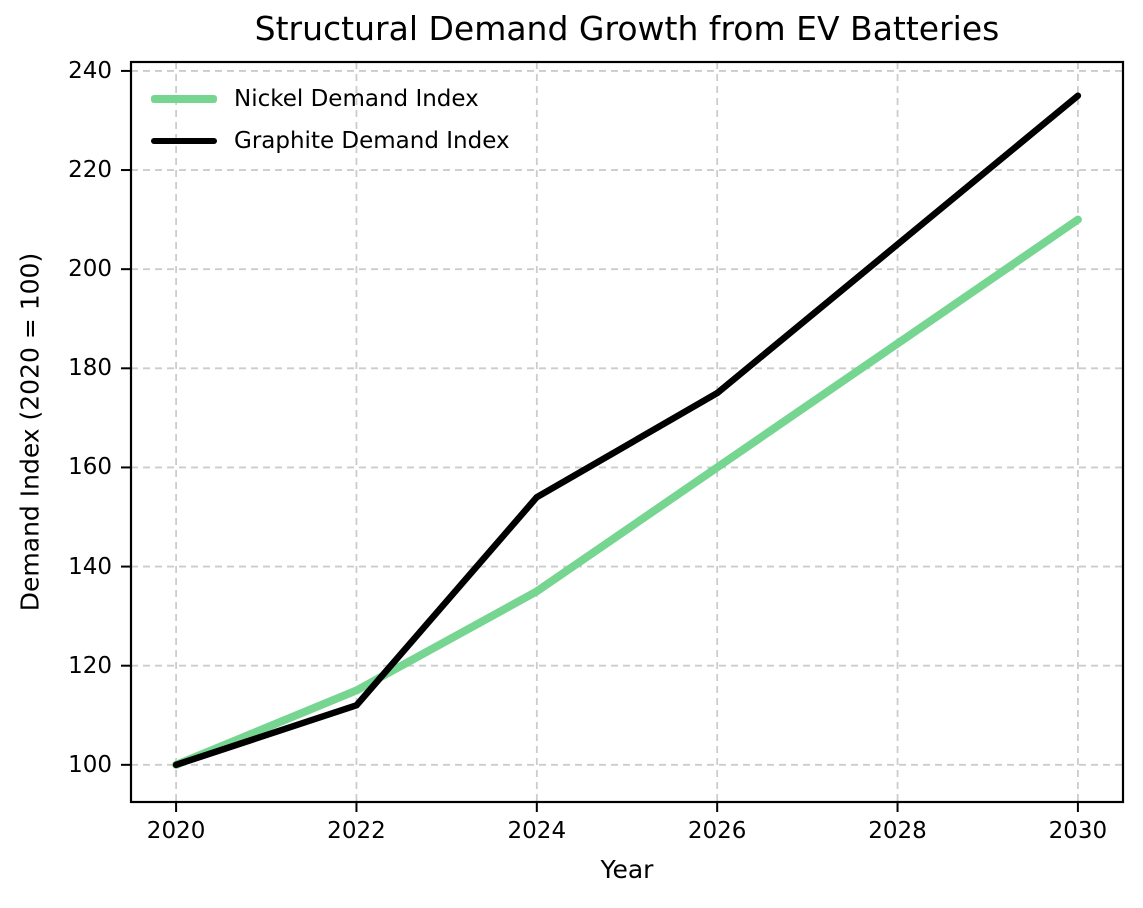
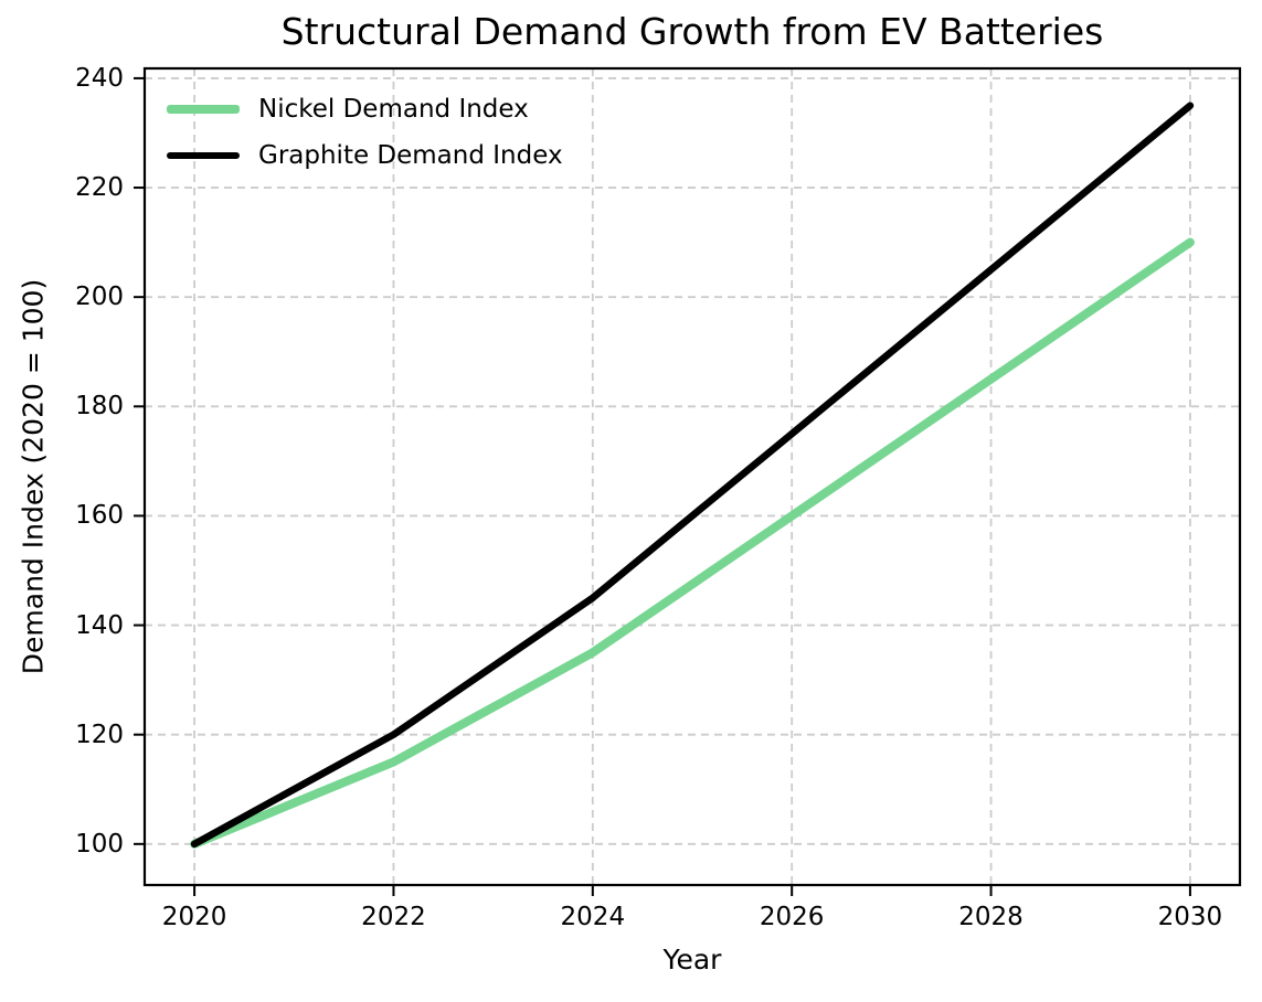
Graphite Demand Index/2022: 112 -> 120
Graphite Demand Index/2024: 154 -> 145
